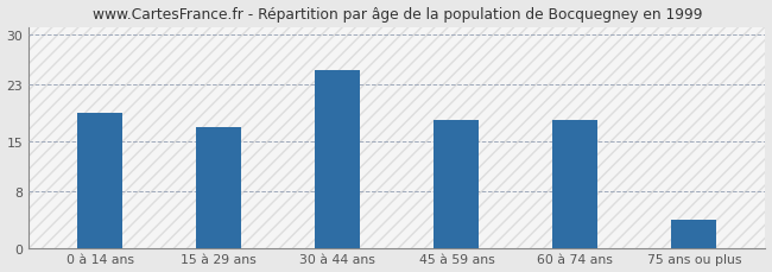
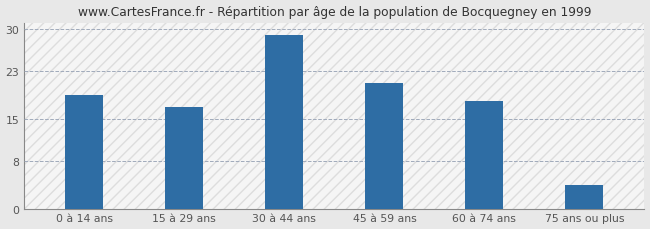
30 à 44 ans: 25 -> 29
45 à 59 ans: 18 -> 21
